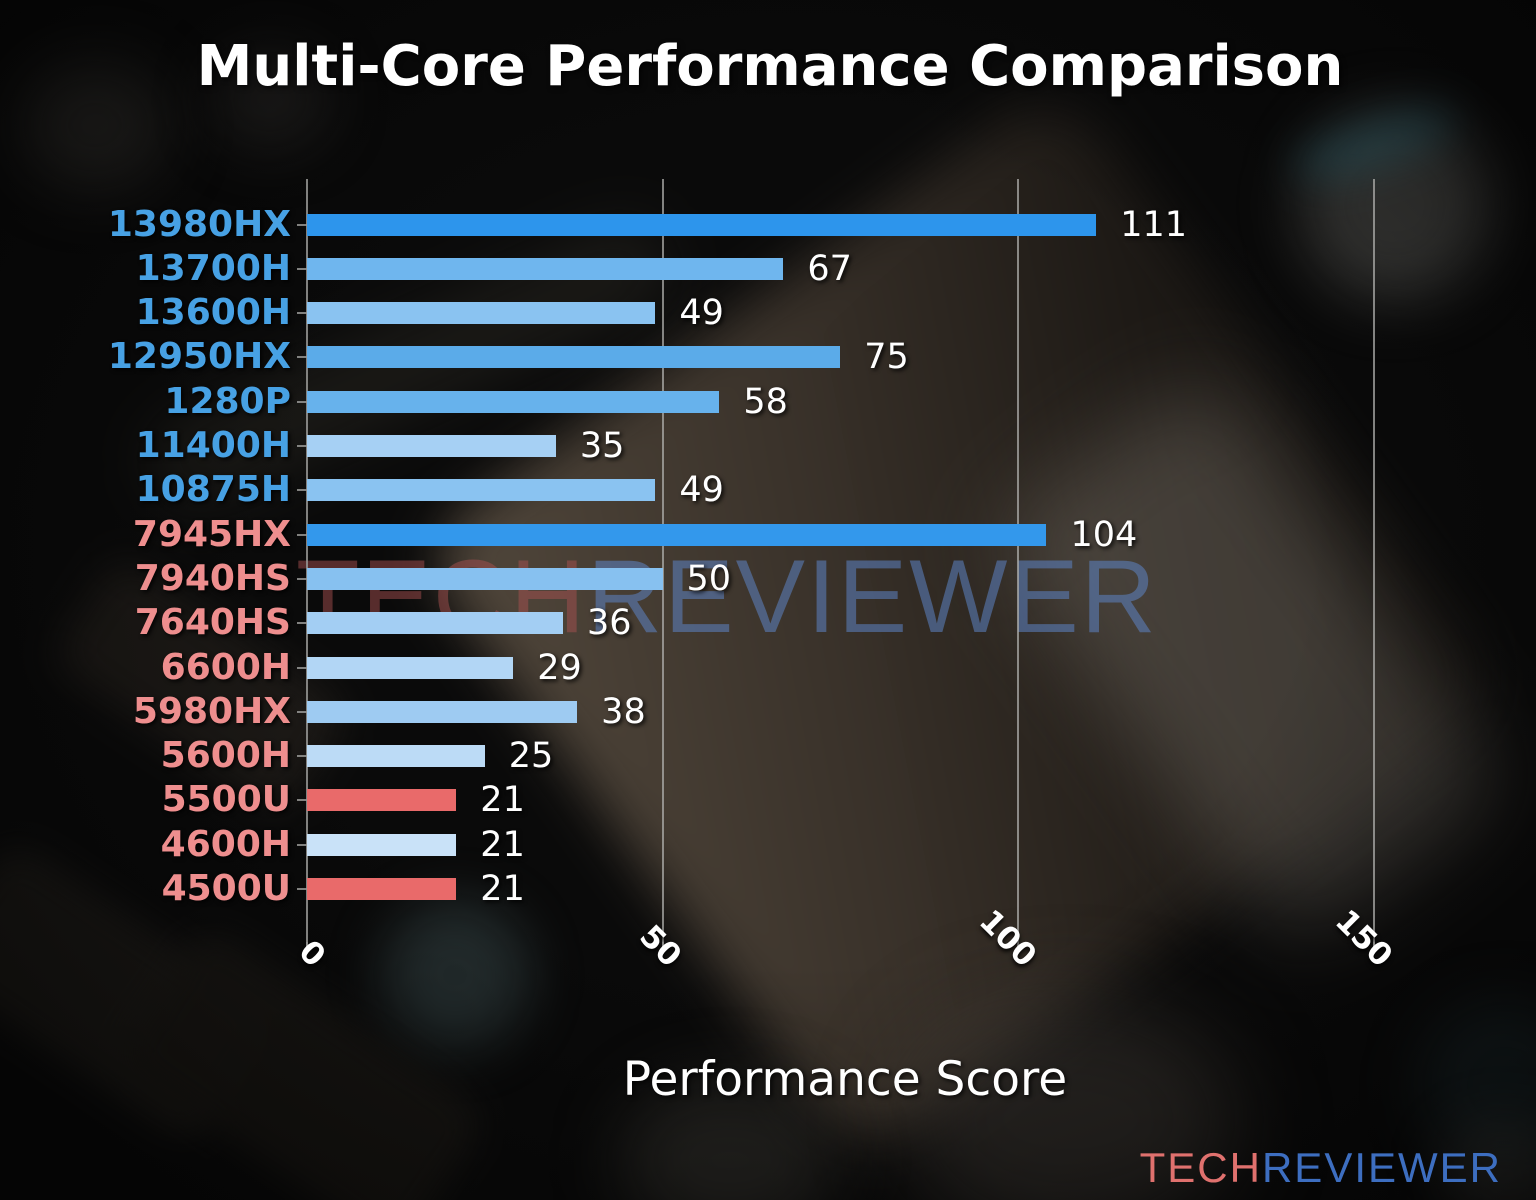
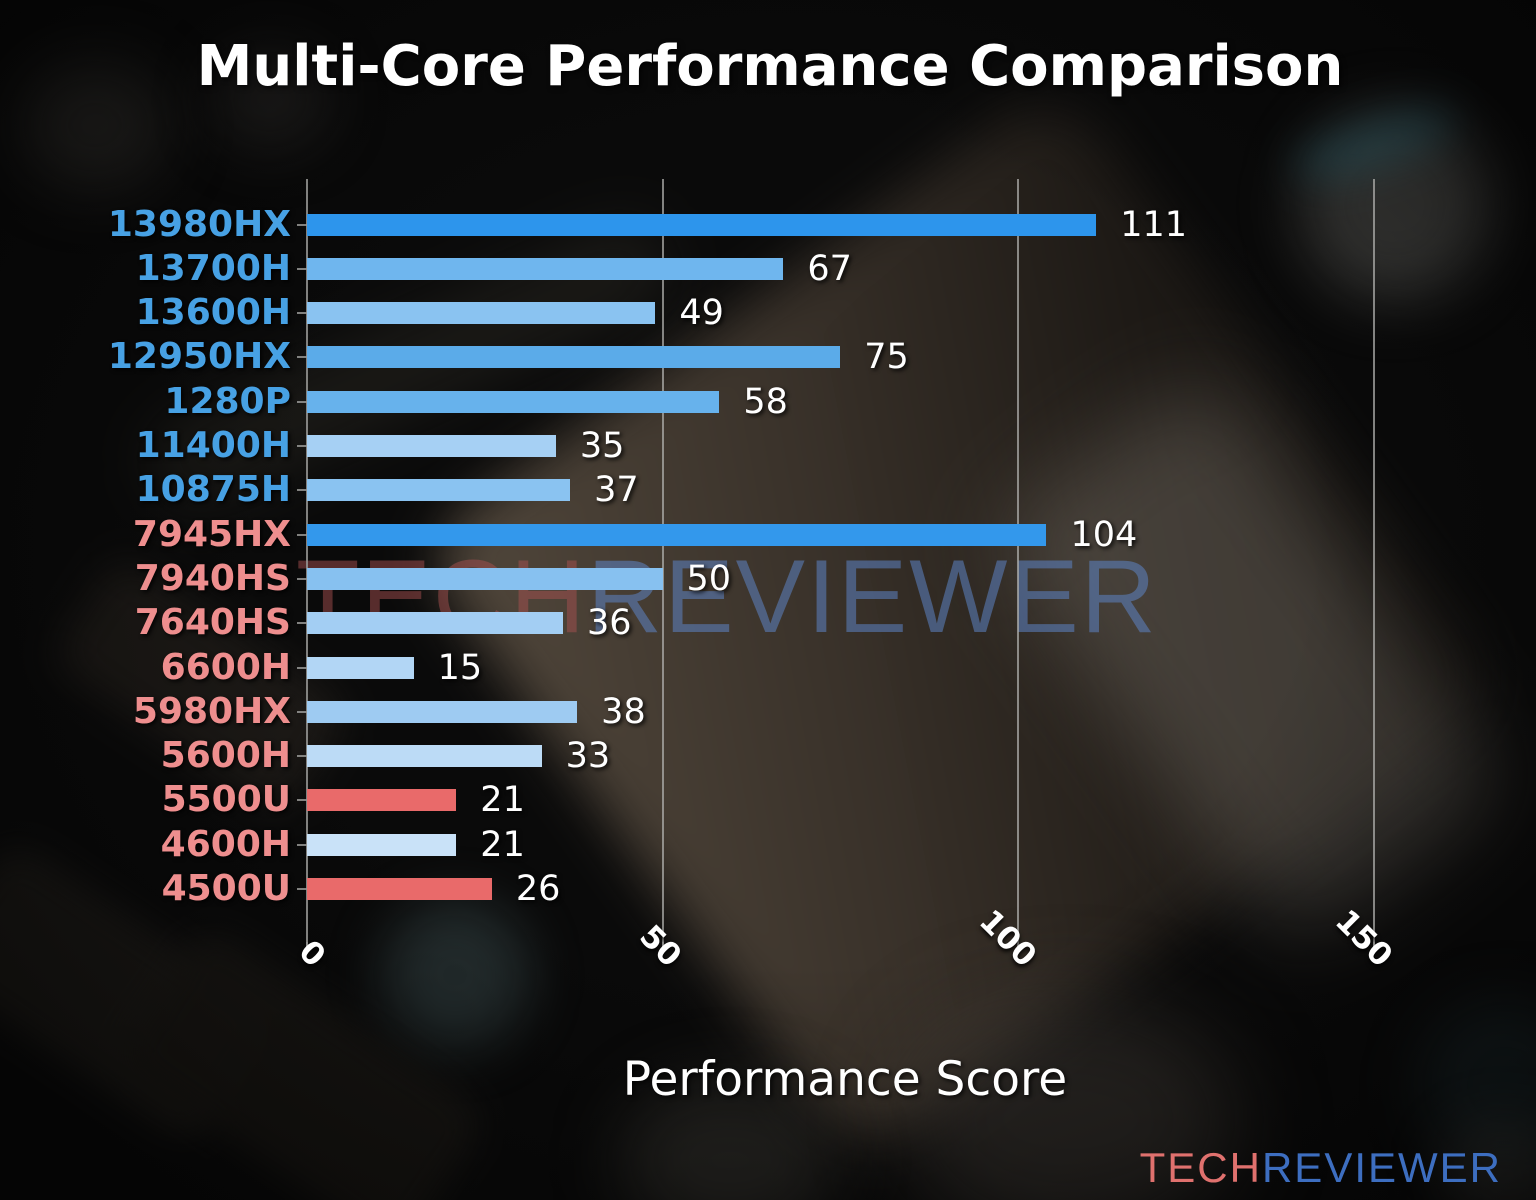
10875H: 49 -> 37
6600H: 29 -> 15
5600H: 25 -> 33
4500U: 21 -> 26
